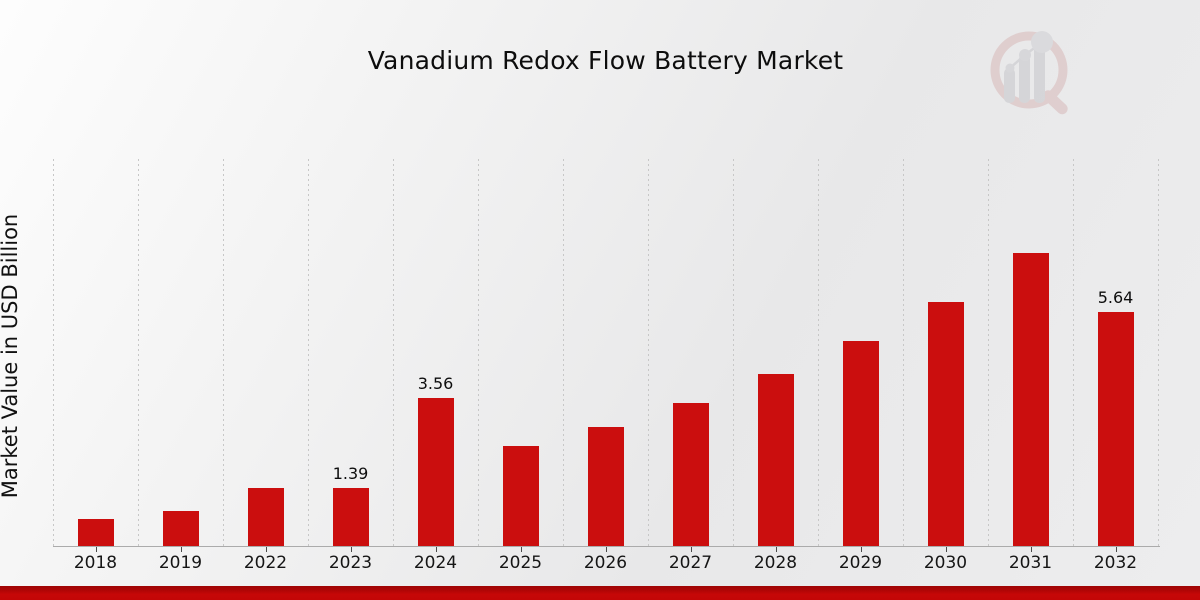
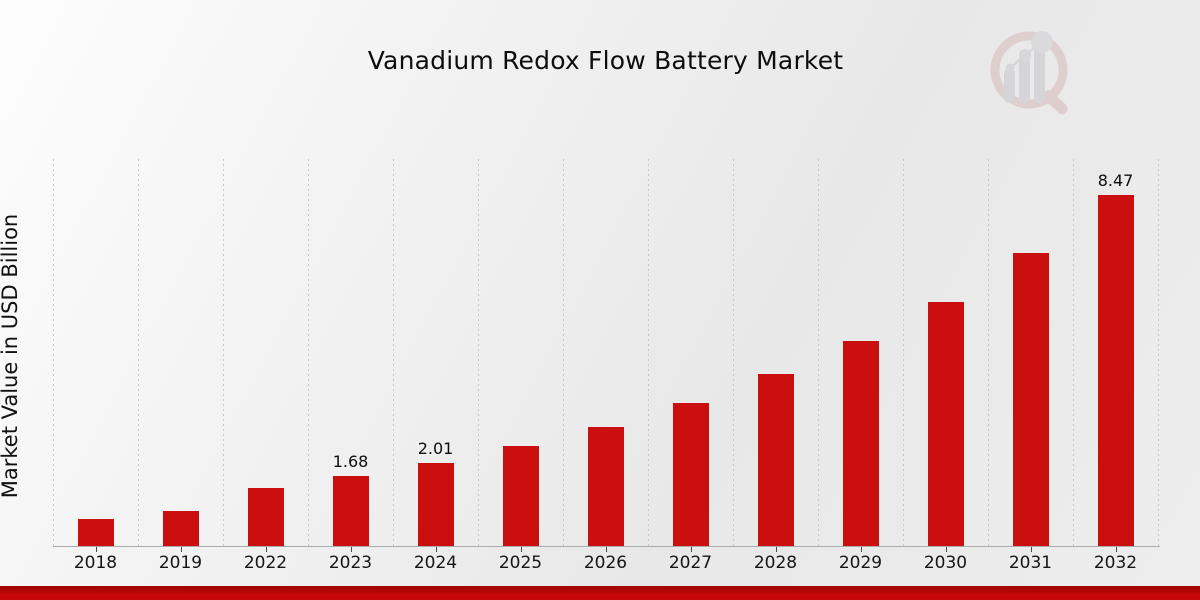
2023: 1.39 -> 1.68
2024: 3.56 -> 2.01
2032: 5.64 -> 8.47
